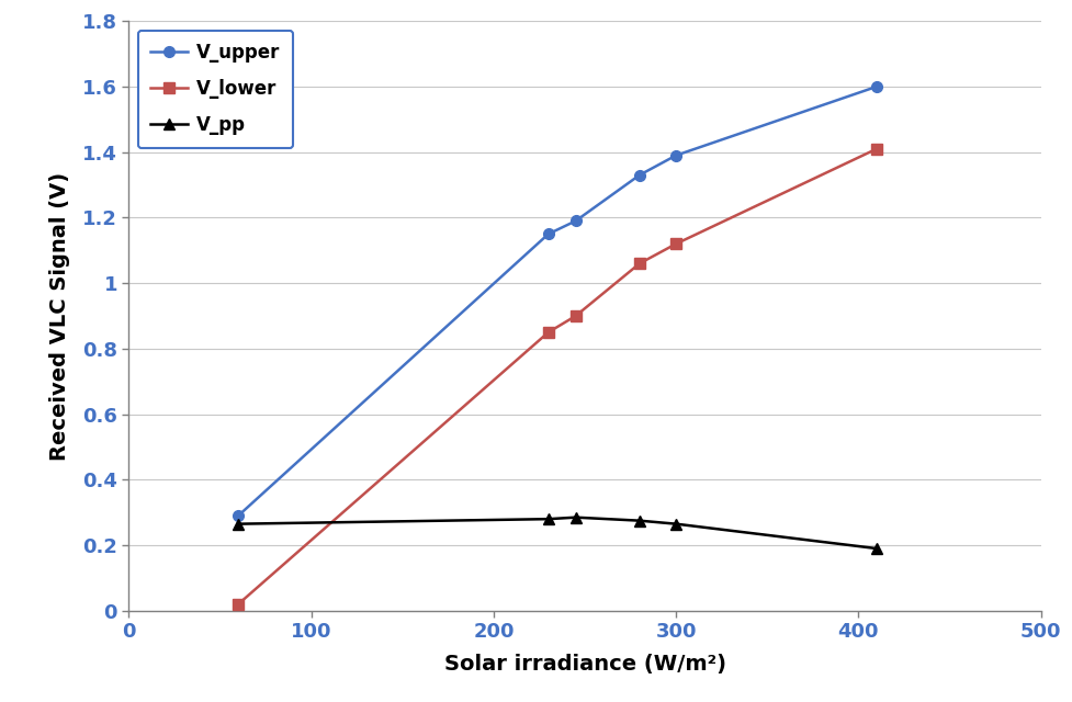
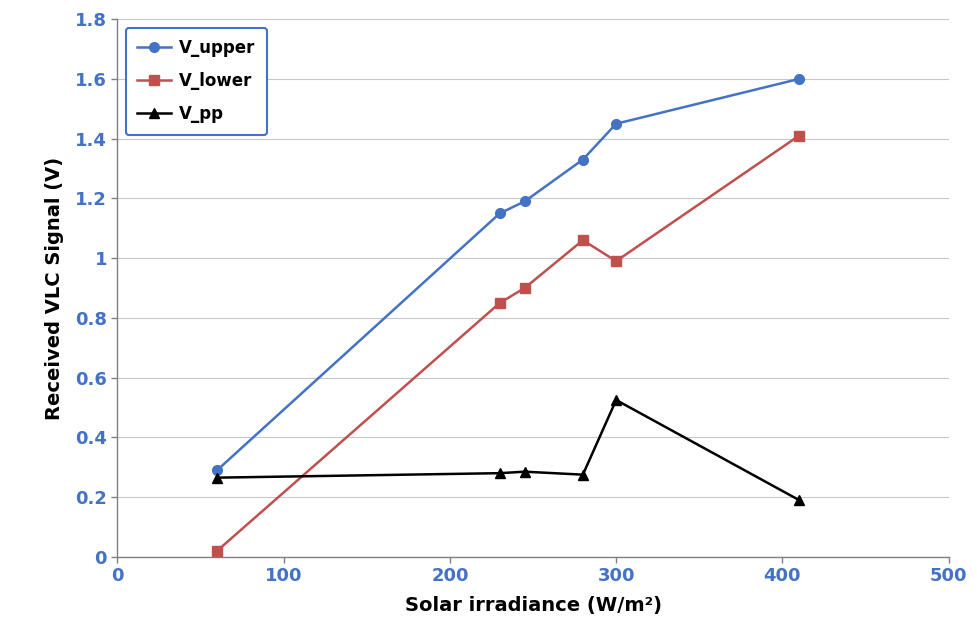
V_upper/300: 1.39 -> 1.45
V_lower/300: 1.12 -> 0.99
V_pp/300: 0.265 -> 0.525
